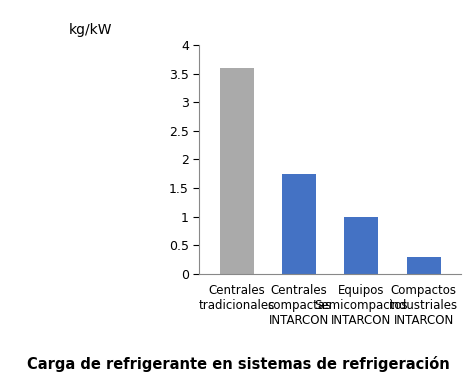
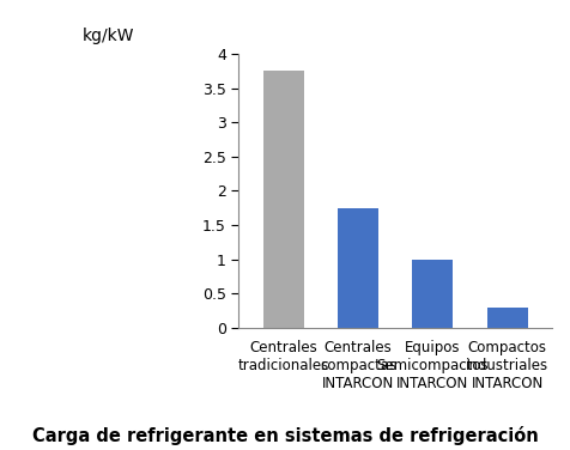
Centrales tradicionales: 3.60 -> 3.75
